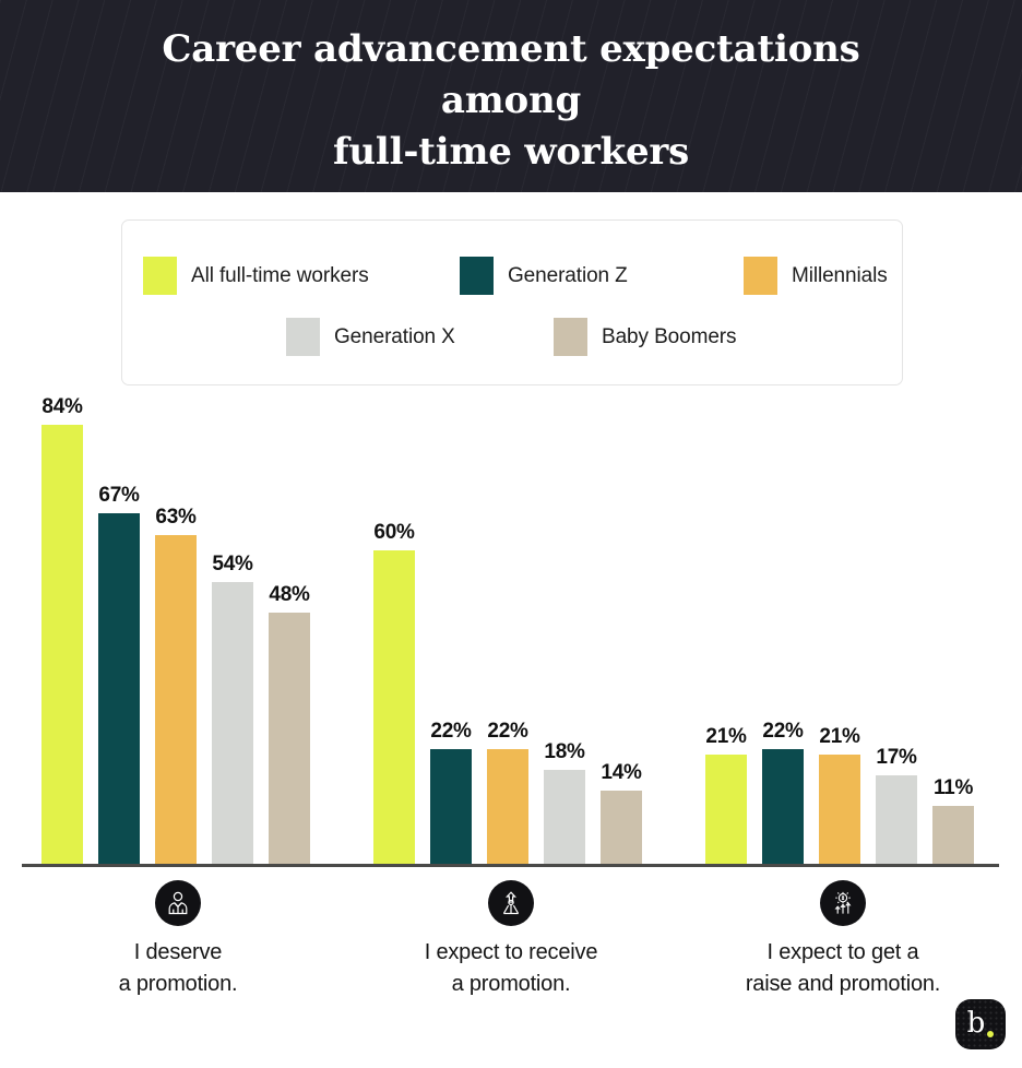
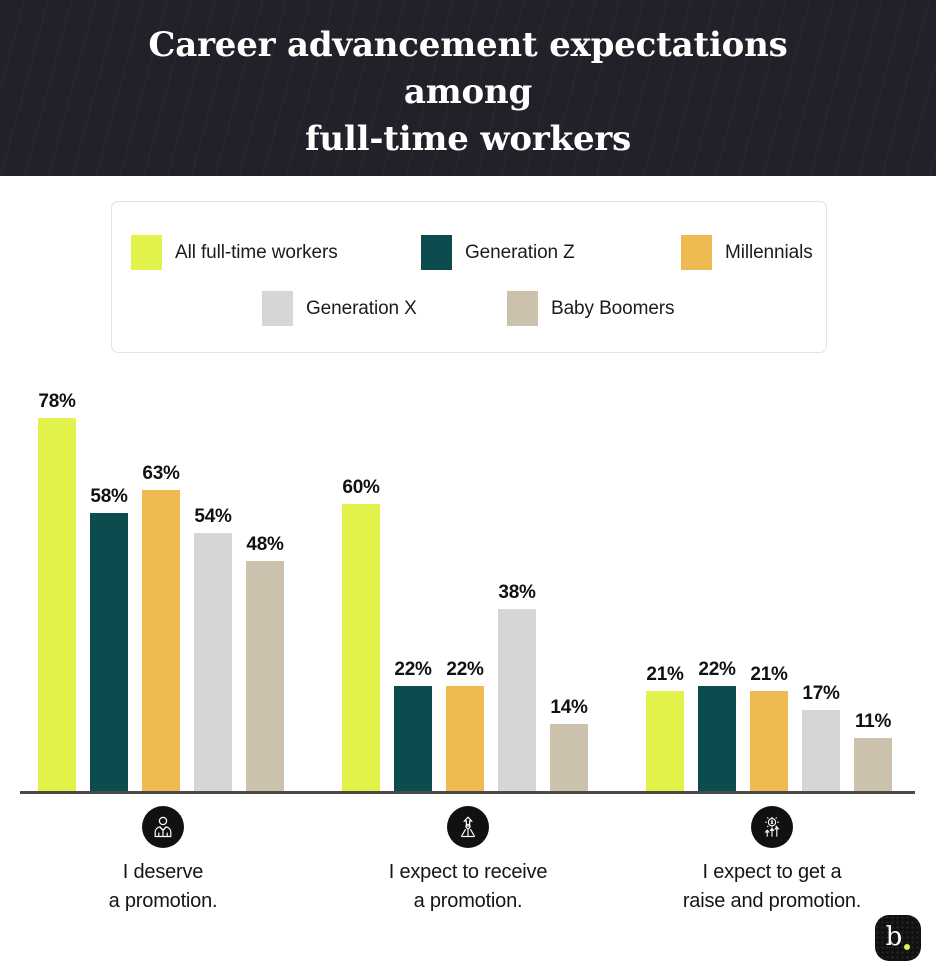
All full-time workers/I deserve a promotion.: 84% -> 78%
Generation Z/I deserve a promotion.: 67% -> 58%
Generation X/I expect to receive a promotion.: 18% -> 38%
